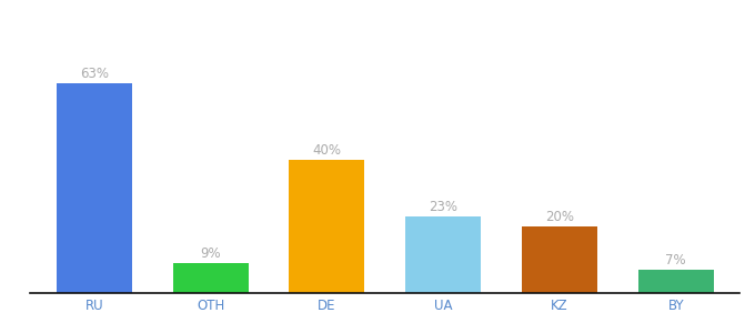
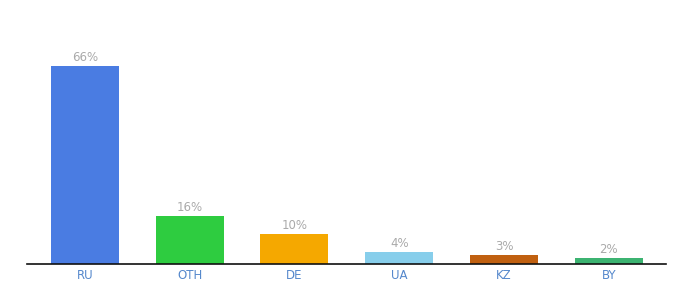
RU: 63% -> 66%
OTH: 9% -> 16%
DE: 40% -> 10%
UA: 23% -> 4%
KZ: 20% -> 3%
BY: 7% -> 2%
